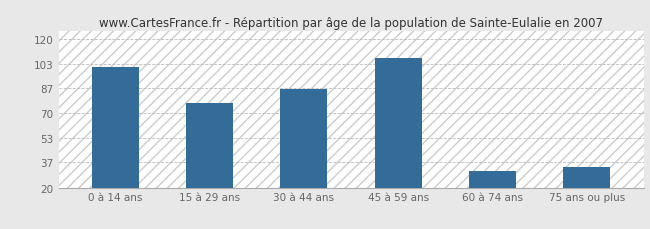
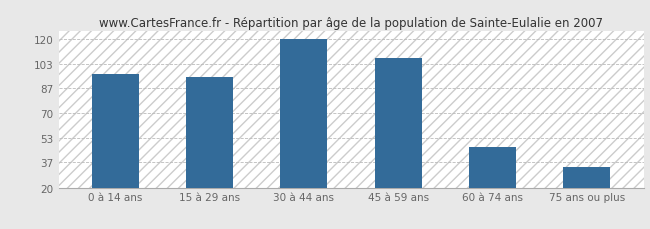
0 à 14 ans: 101 -> 96
15 à 29 ans: 77 -> 94
30 à 44 ans: 86 -> 120
60 à 74 ans: 31 -> 47
